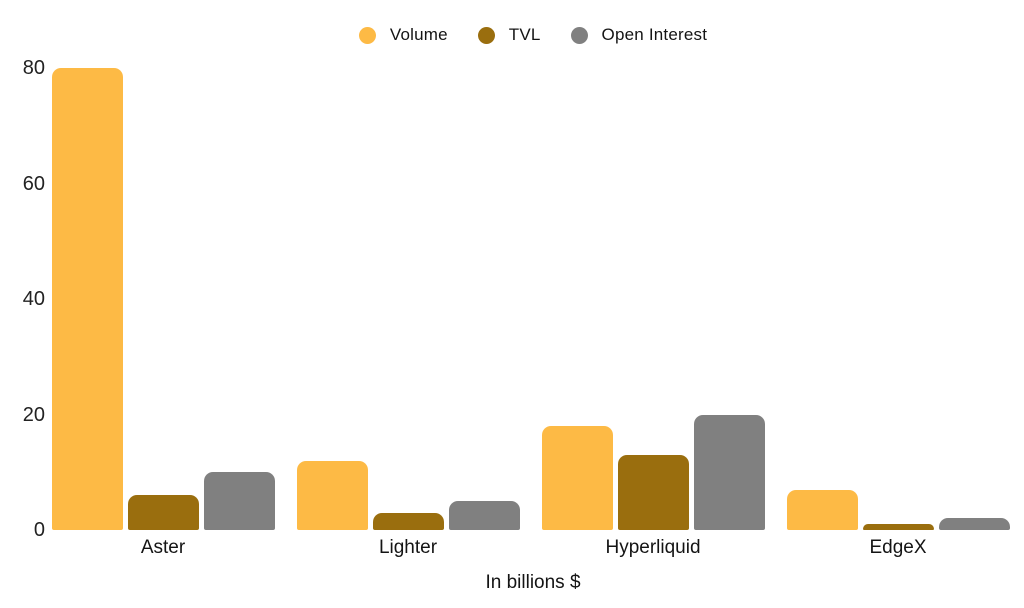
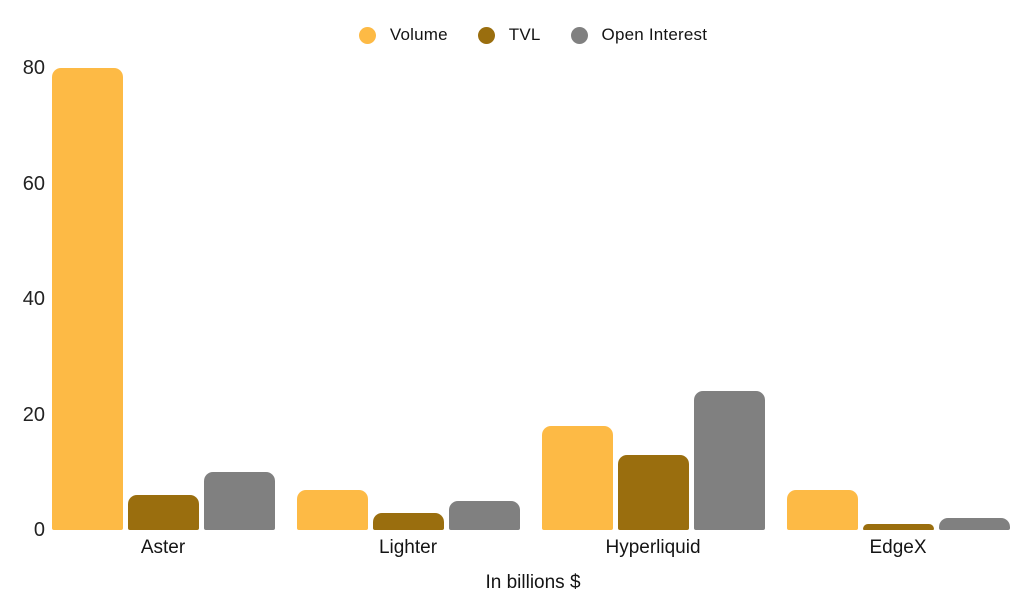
Volume/Lighter: 12 -> 7
Open Interest/Hyperliquid: 20 -> 24
